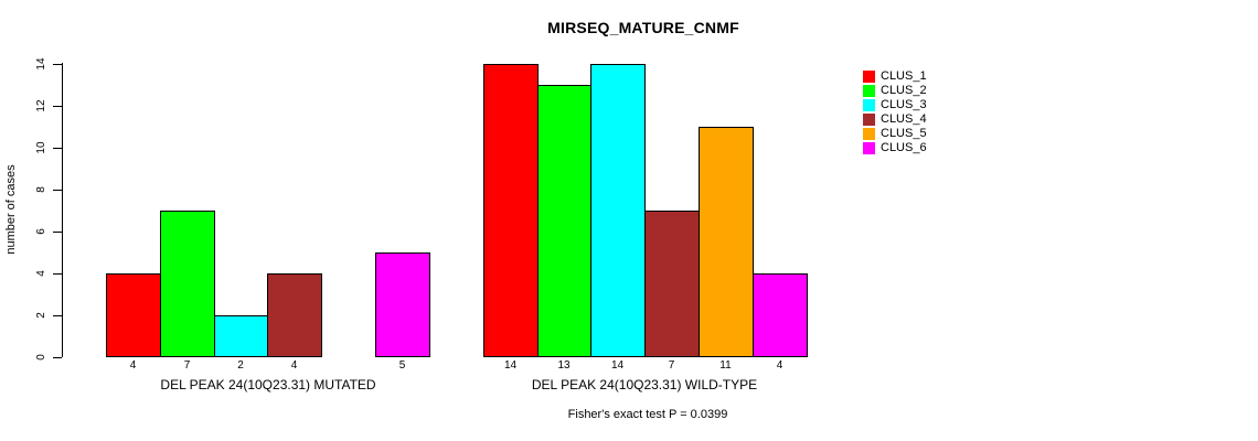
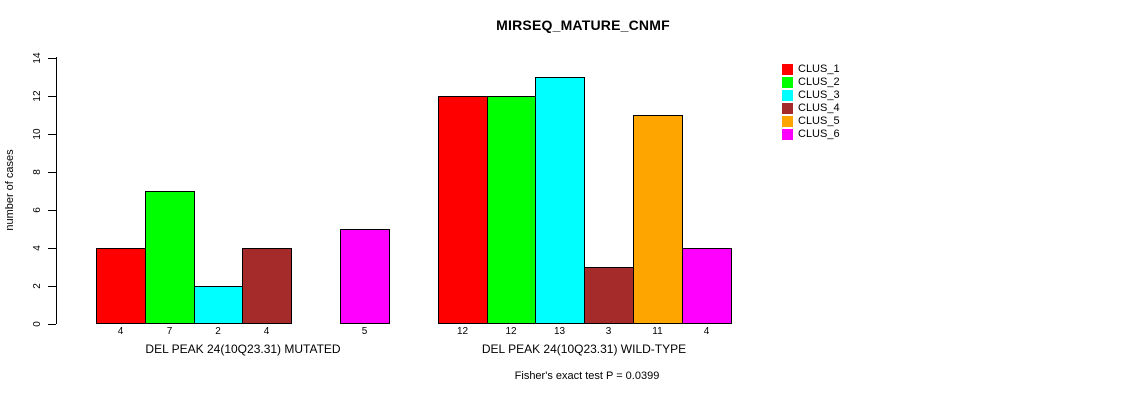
CLUS_1/DEL PEAK 24(10Q23.31) WILD-TYPE: 14 -> 12
CLUS_2/DEL PEAK 24(10Q23.31) WILD-TYPE: 13 -> 12
CLUS_3/DEL PEAK 24(10Q23.31) WILD-TYPE: 14 -> 13
CLUS_4/DEL PEAK 24(10Q23.31) WILD-TYPE: 7 -> 3
